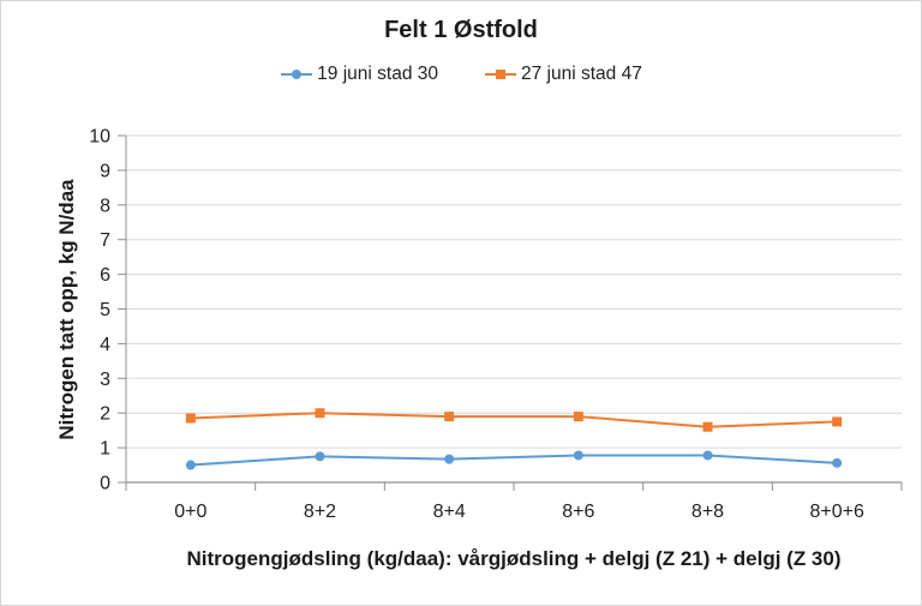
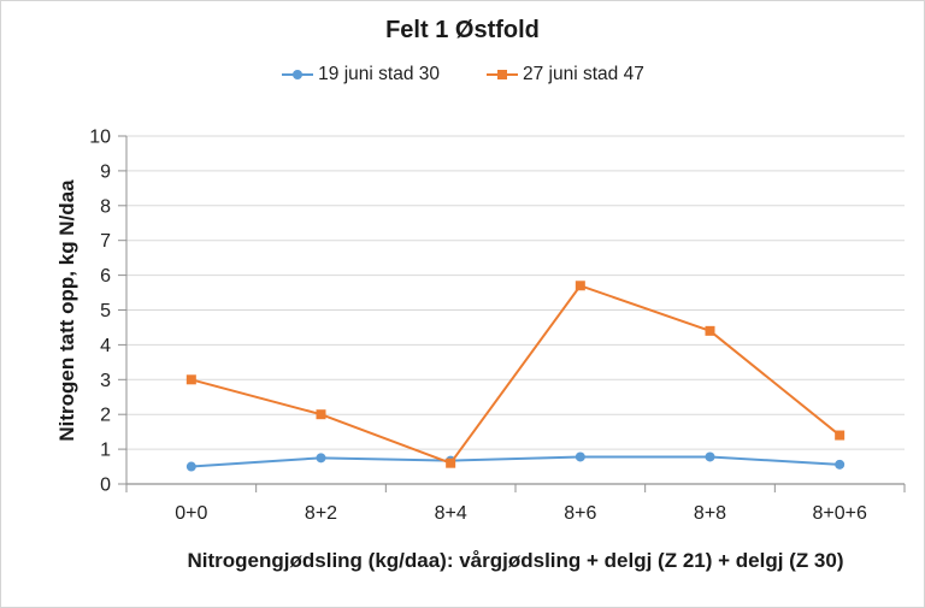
27 juni stad 47/0+0: 1.9 -> 3.0
27 juni stad 47/8+4: 1.9 -> 0.6
27 juni stad 47/8+6: 1.9 -> 5.7
27 juni stad 47/8+8: 1.6 -> 4.4
27 juni stad 47/8+0+6: 1.8 -> 1.4
